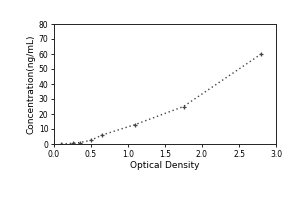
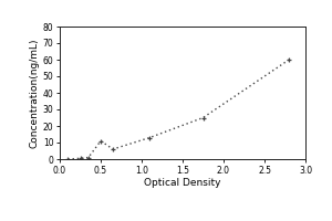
0.5: 2 -> 11
